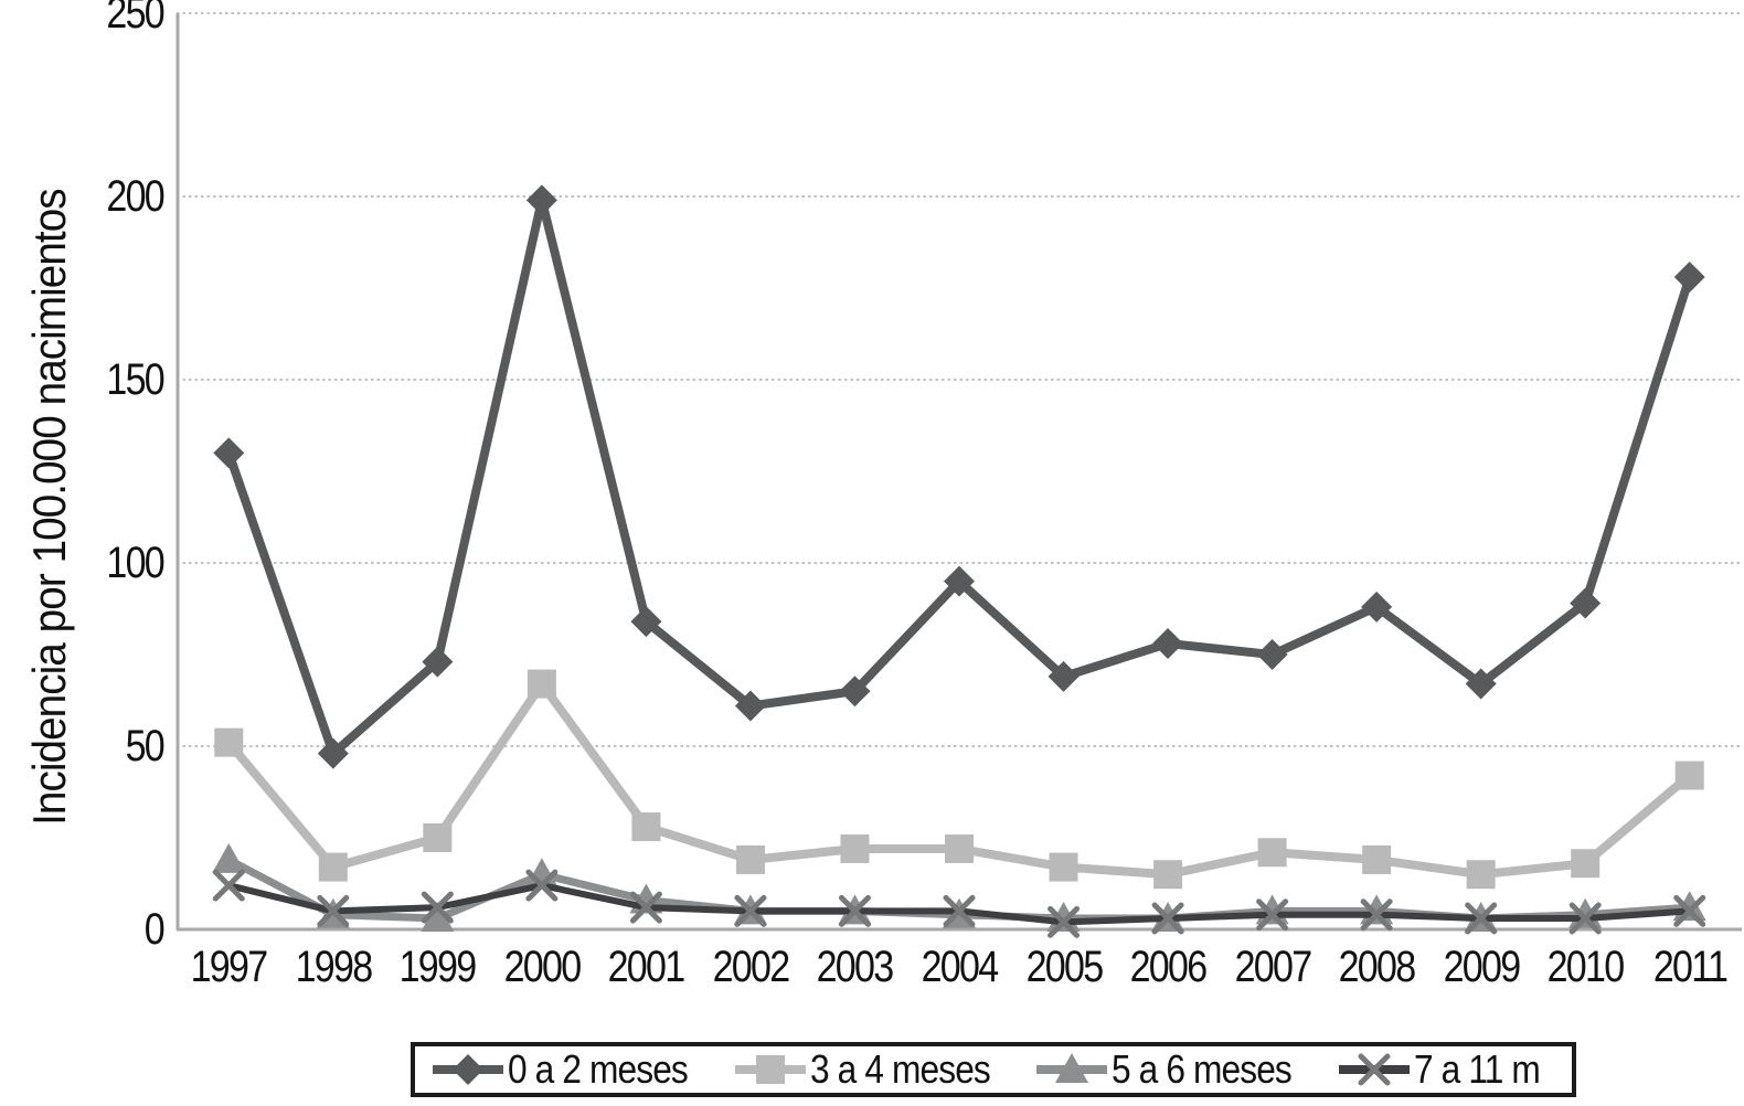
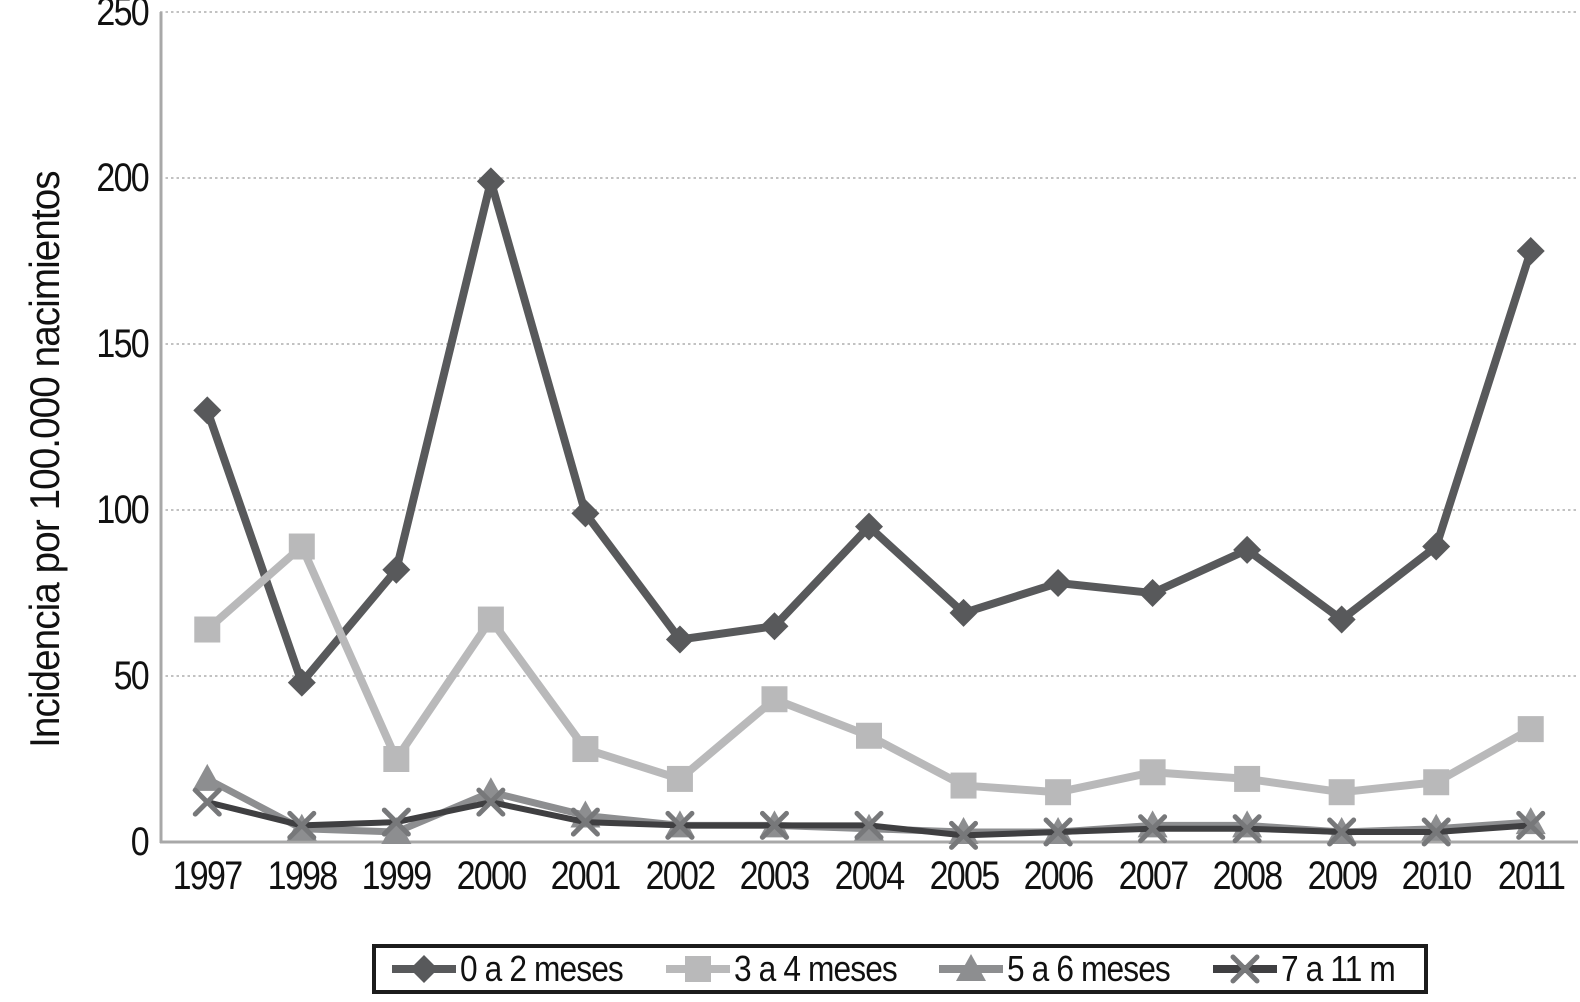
3 a 4 meses/1997: 51 -> 64
3 a 4 meses/1998: 17 -> 89
0 a 2 meses/1999: 73 -> 82
0 a 2 meses/2001: 84 -> 99
3 a 4 meses/2003: 22 -> 43
3 a 4 meses/2004: 22 -> 32
3 a 4 meses/2011: 42 -> 34
